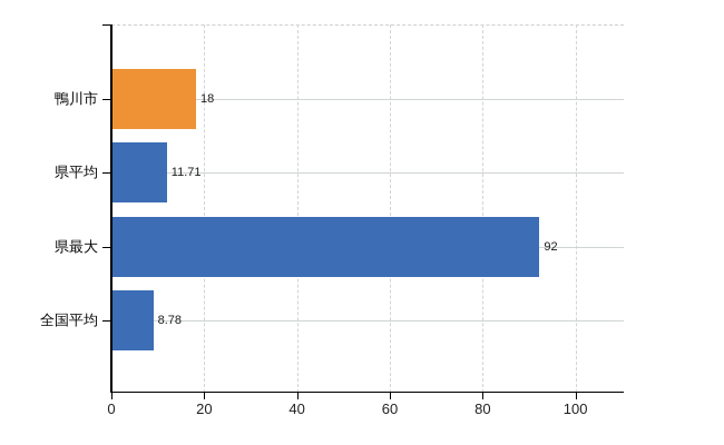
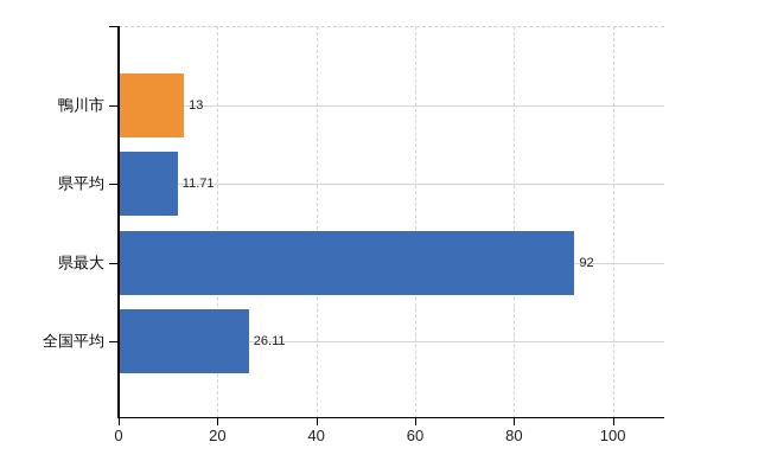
鴨川市: 18 -> 13
全国平均: 8.78 -> 26.11
